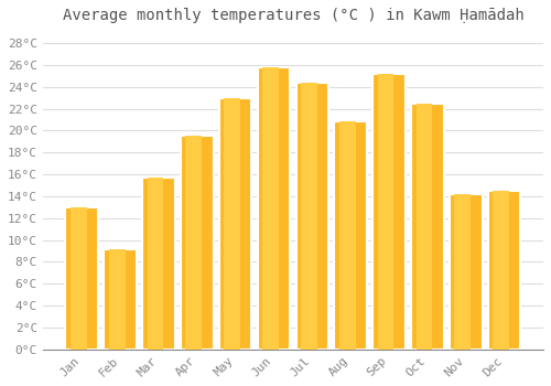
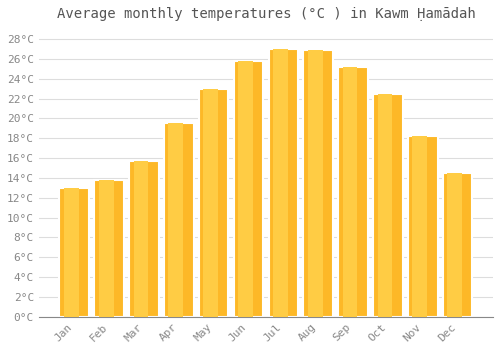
Feb: 9.2°C -> 13.8°C
Jul: 24.4°C -> 27.0°C
Aug: 20.8°C -> 26.9°C
Nov: 14.2°C -> 18.2°C
